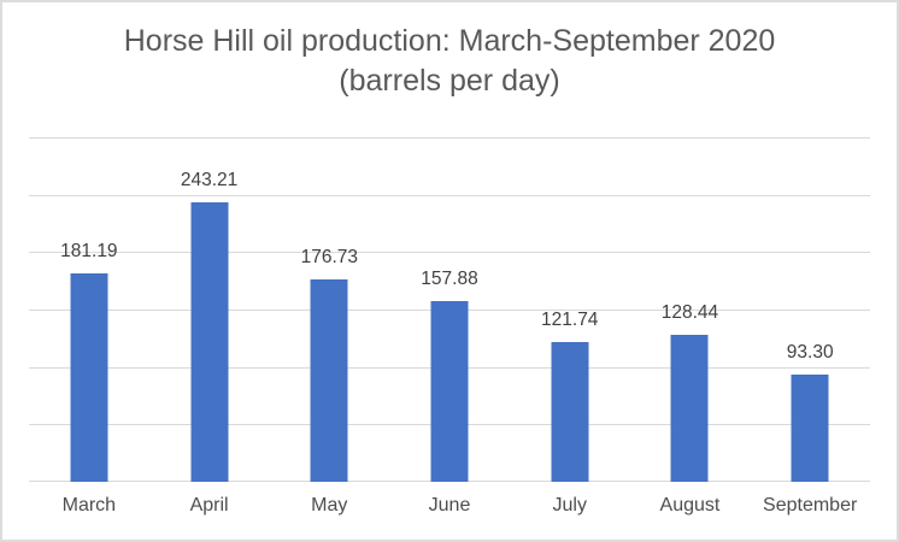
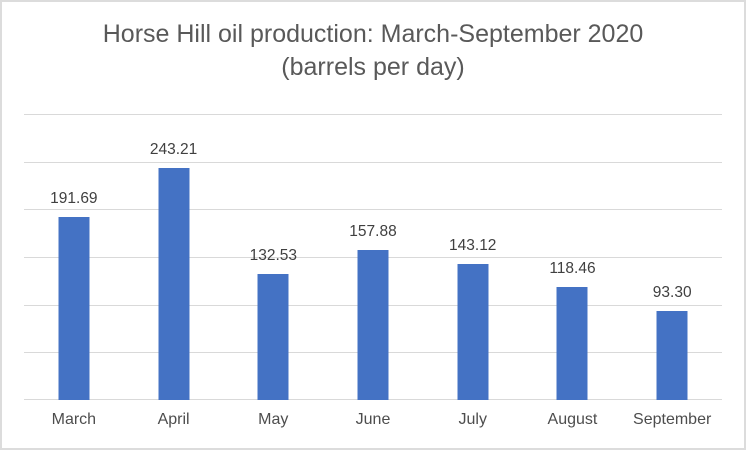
March: 181.19 -> 191.69
May: 176.73 -> 132.53
July: 121.74 -> 143.12
August: 128.44 -> 118.46
